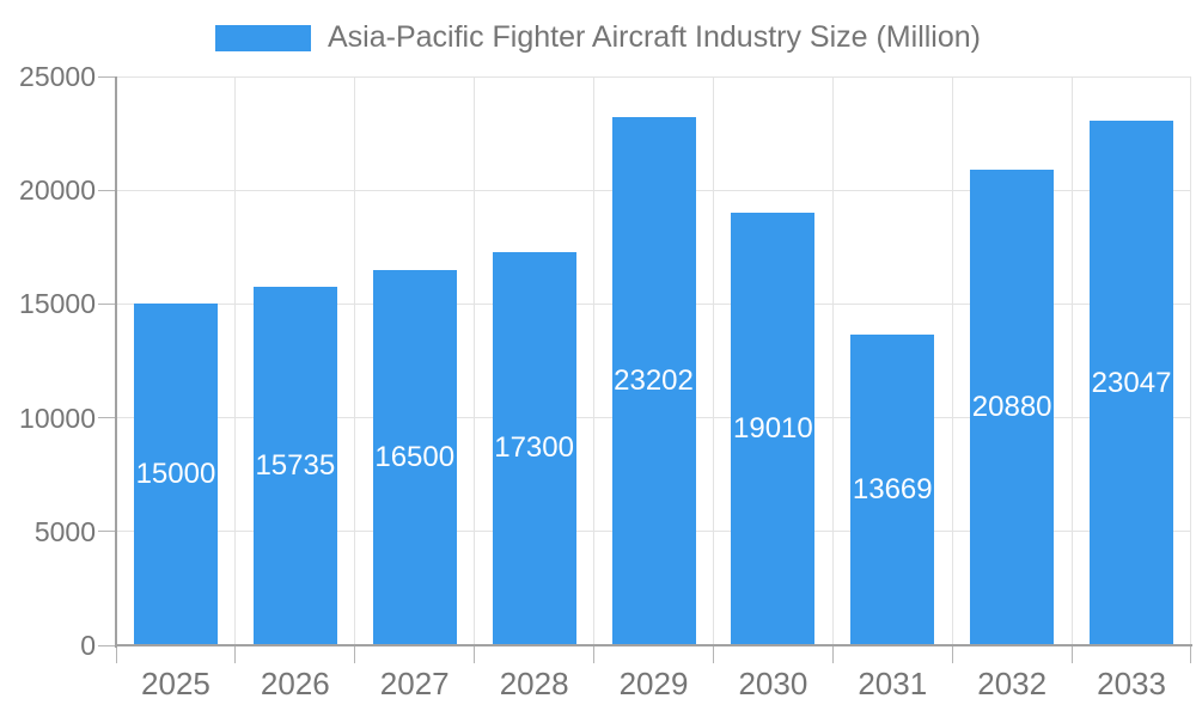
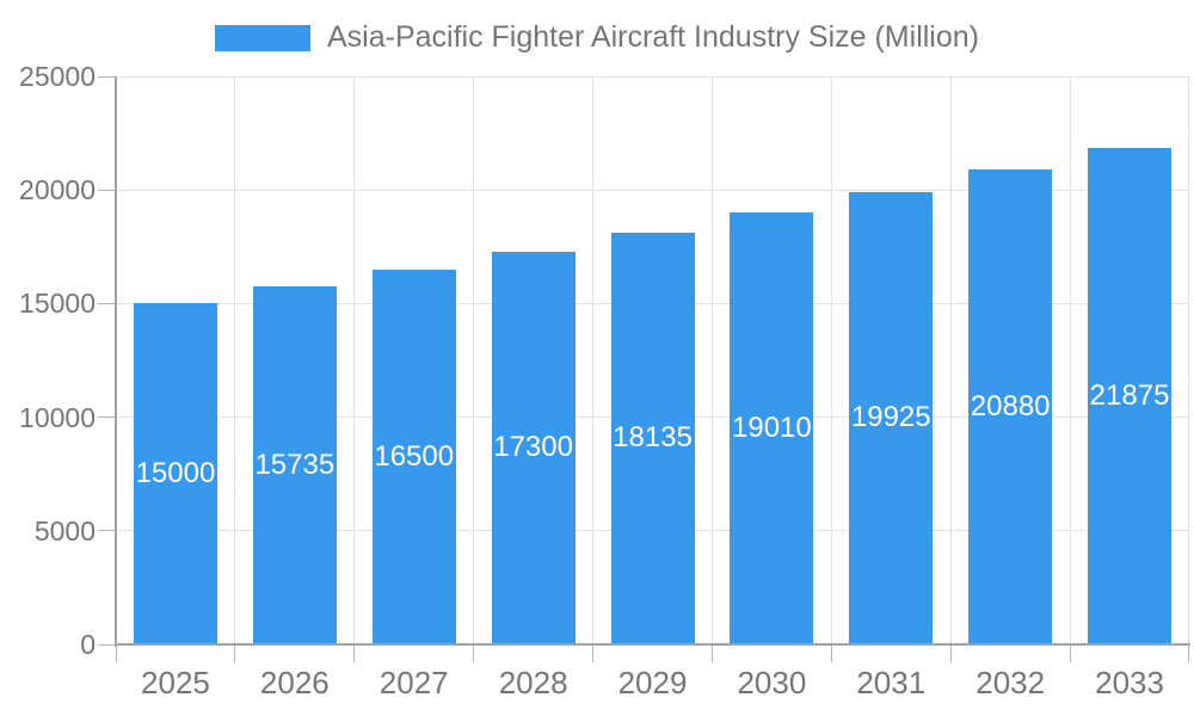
2029: 23202 -> 18135
2031: 13669 -> 19925
2033: 23047 -> 21875
